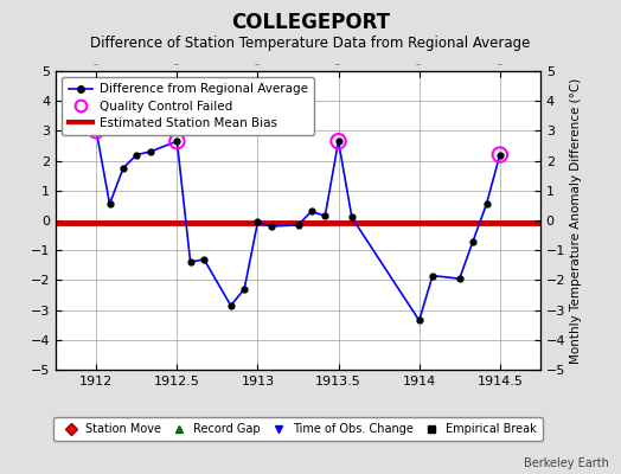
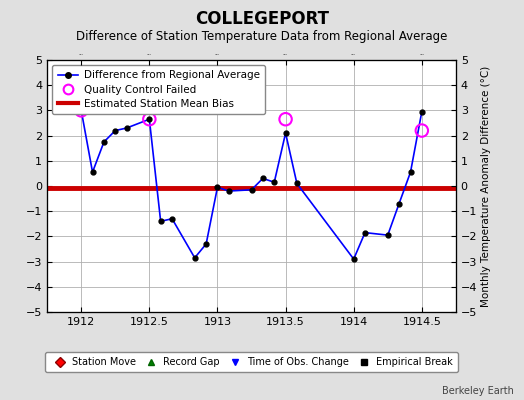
Time of Obs. Change/1913.5: 2.65 -> 2.10
Time of Obs. Change/1914: -3.35 -> -2.90
Time of Obs. Change/1914.5: 2.20 -> 2.95
